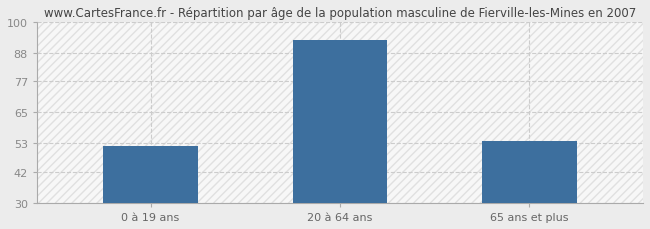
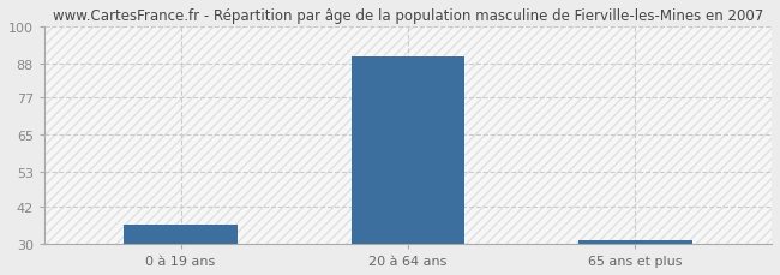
0 à 19 ans: 52 -> 36
20 à 64 ans: 93 -> 90
65 ans et plus: 54 -> 31
